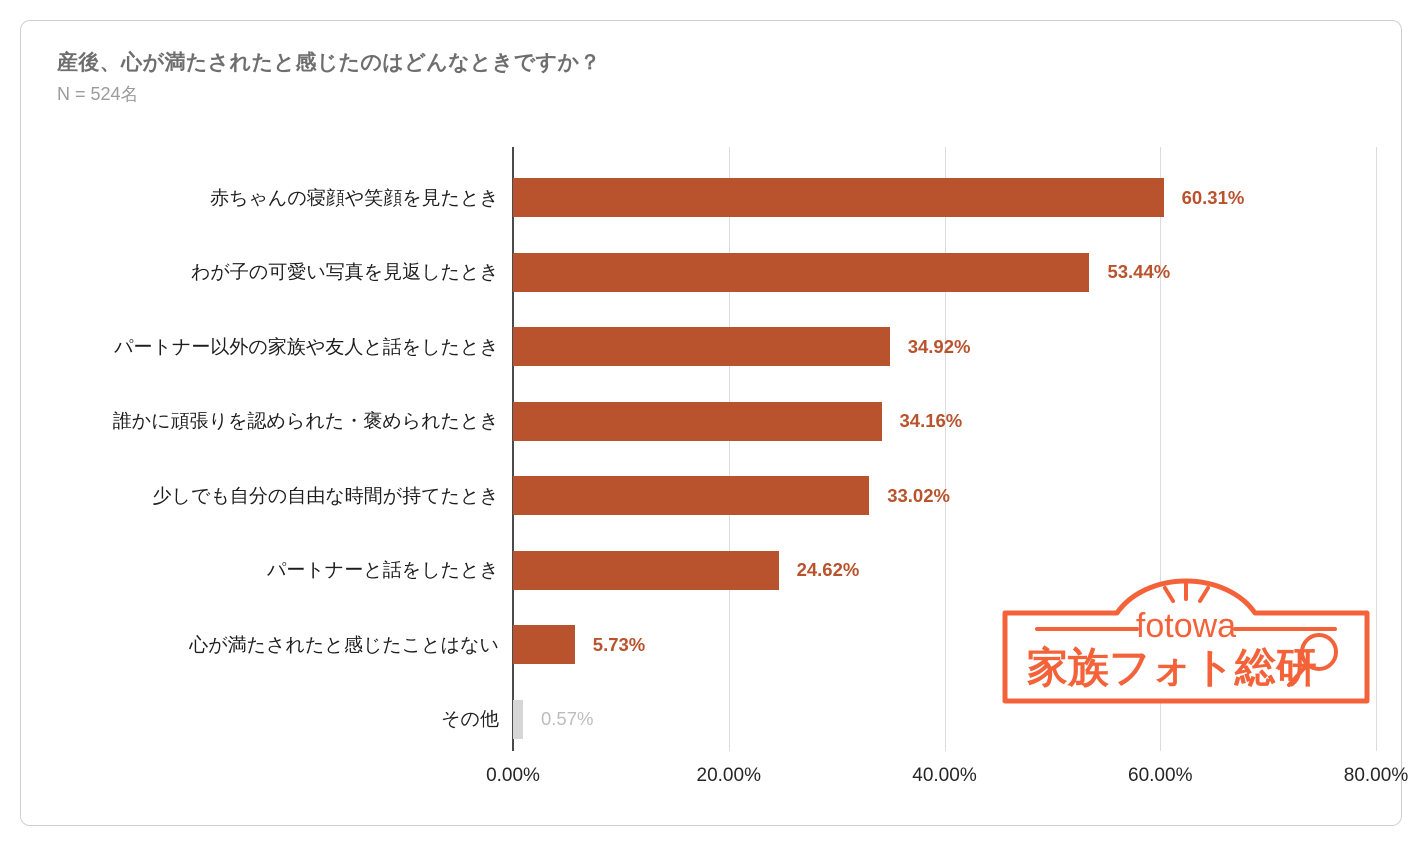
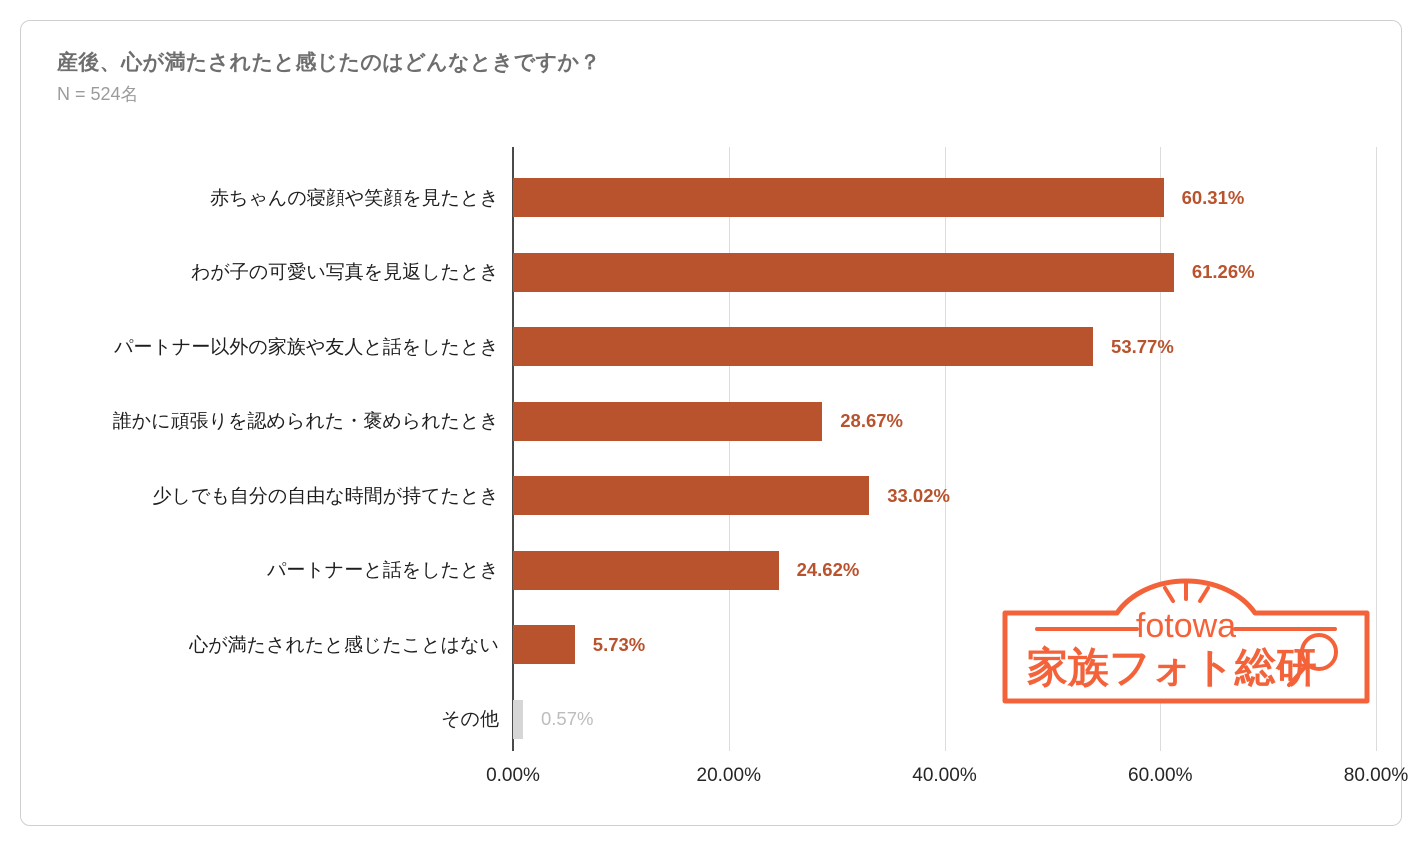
わが子の可愛い写真を見返したとき: 53.44% -> 61.26%
パートナー以外の家族や友人と話をしたとき: 34.92% -> 53.77%
誰かに頑張りを認められた・褒められたとき: 34.16% -> 28.67%
